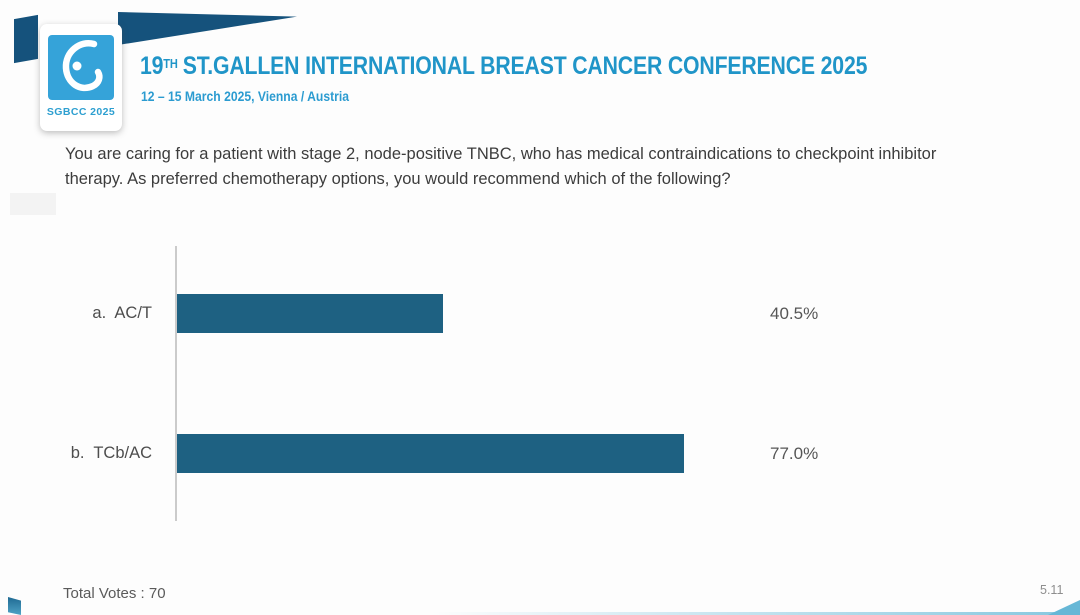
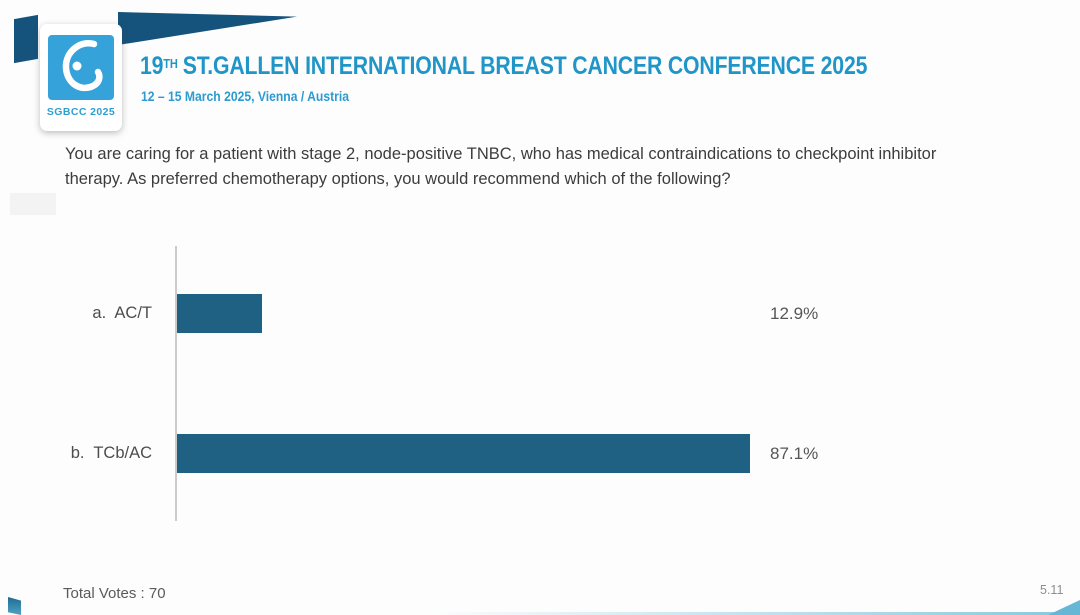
a. AC/T: 40.5% -> 12.9%
b. TCb/AC: 77.0% -> 87.1%
